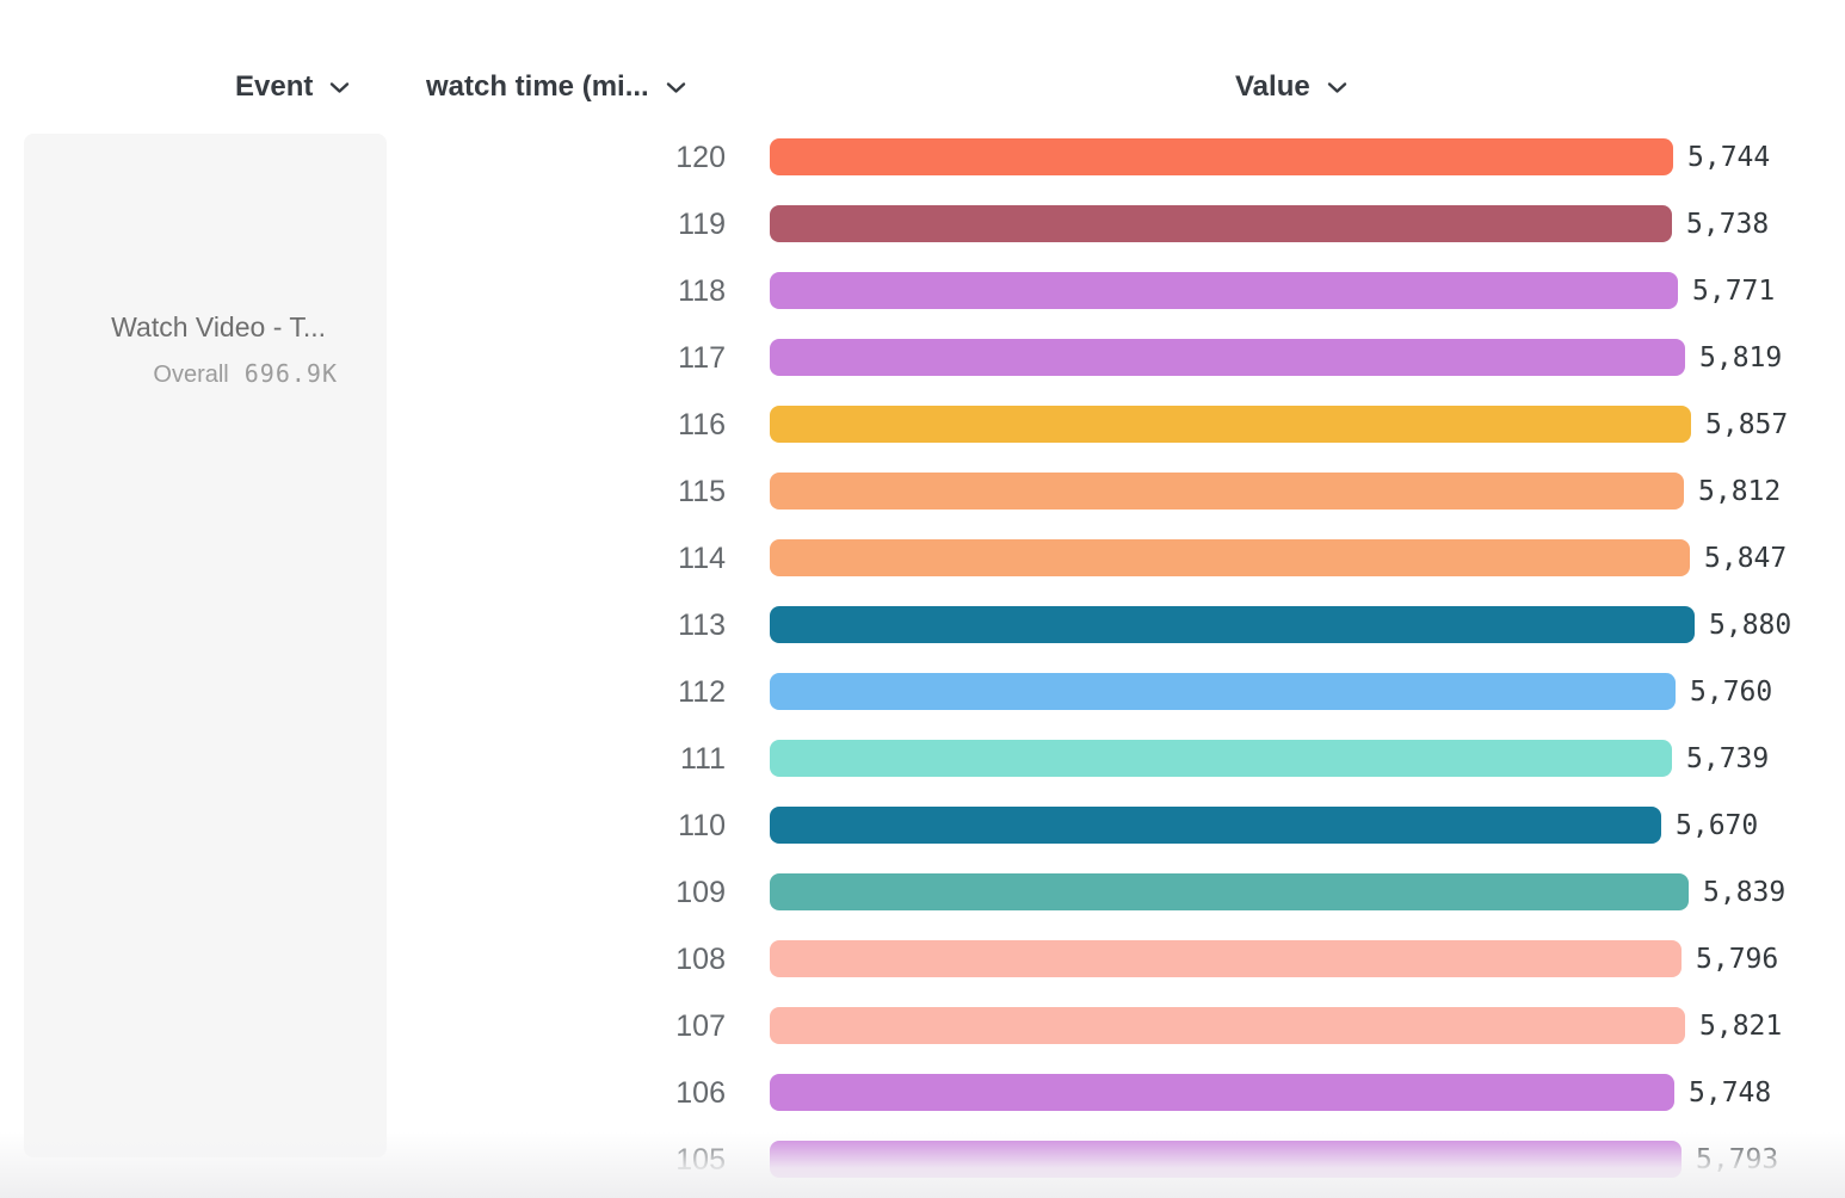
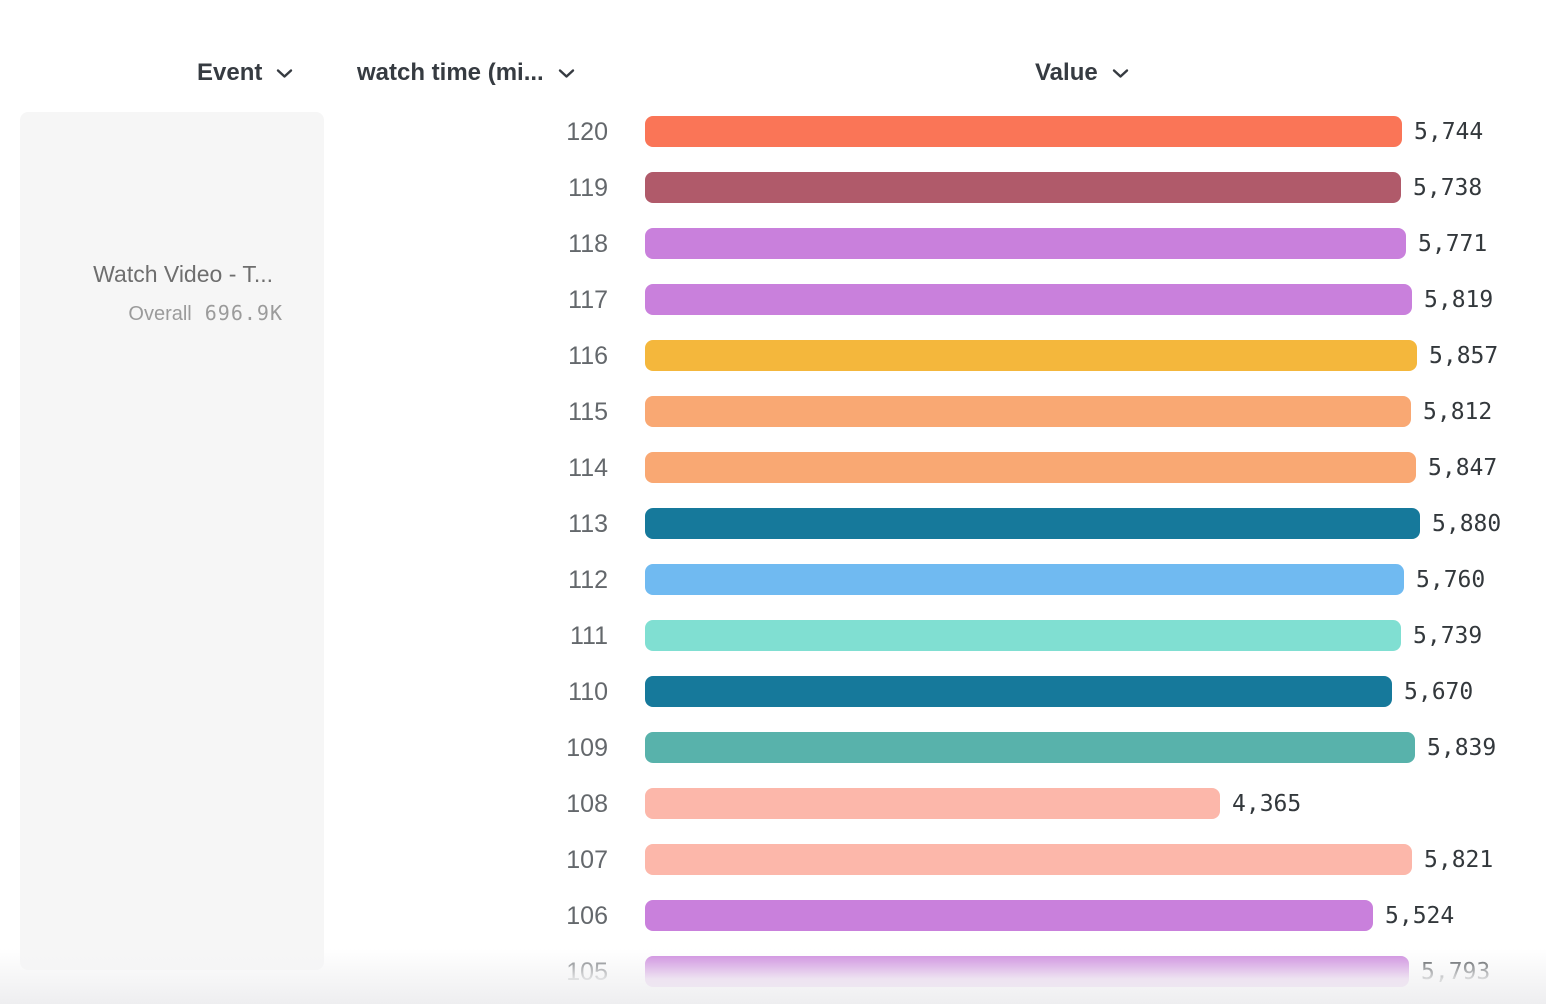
108: 5,796 -> 4,365
106: 5,748 -> 5,524
